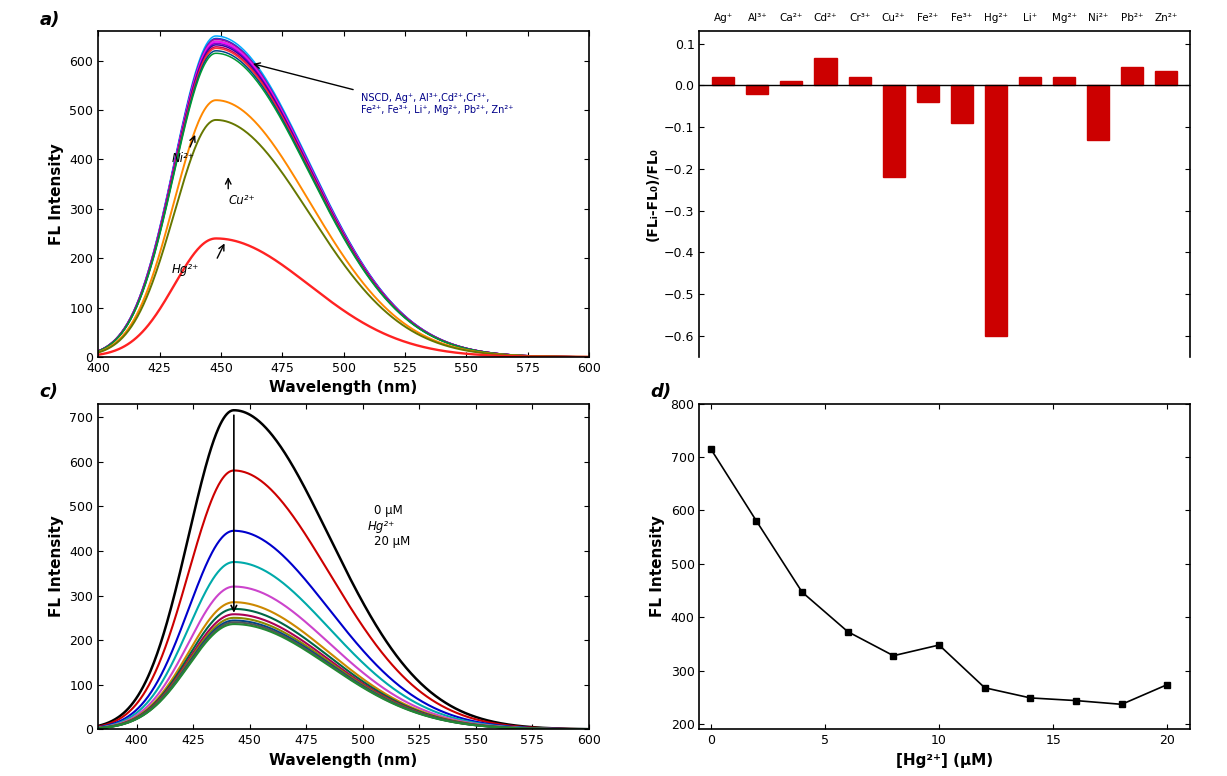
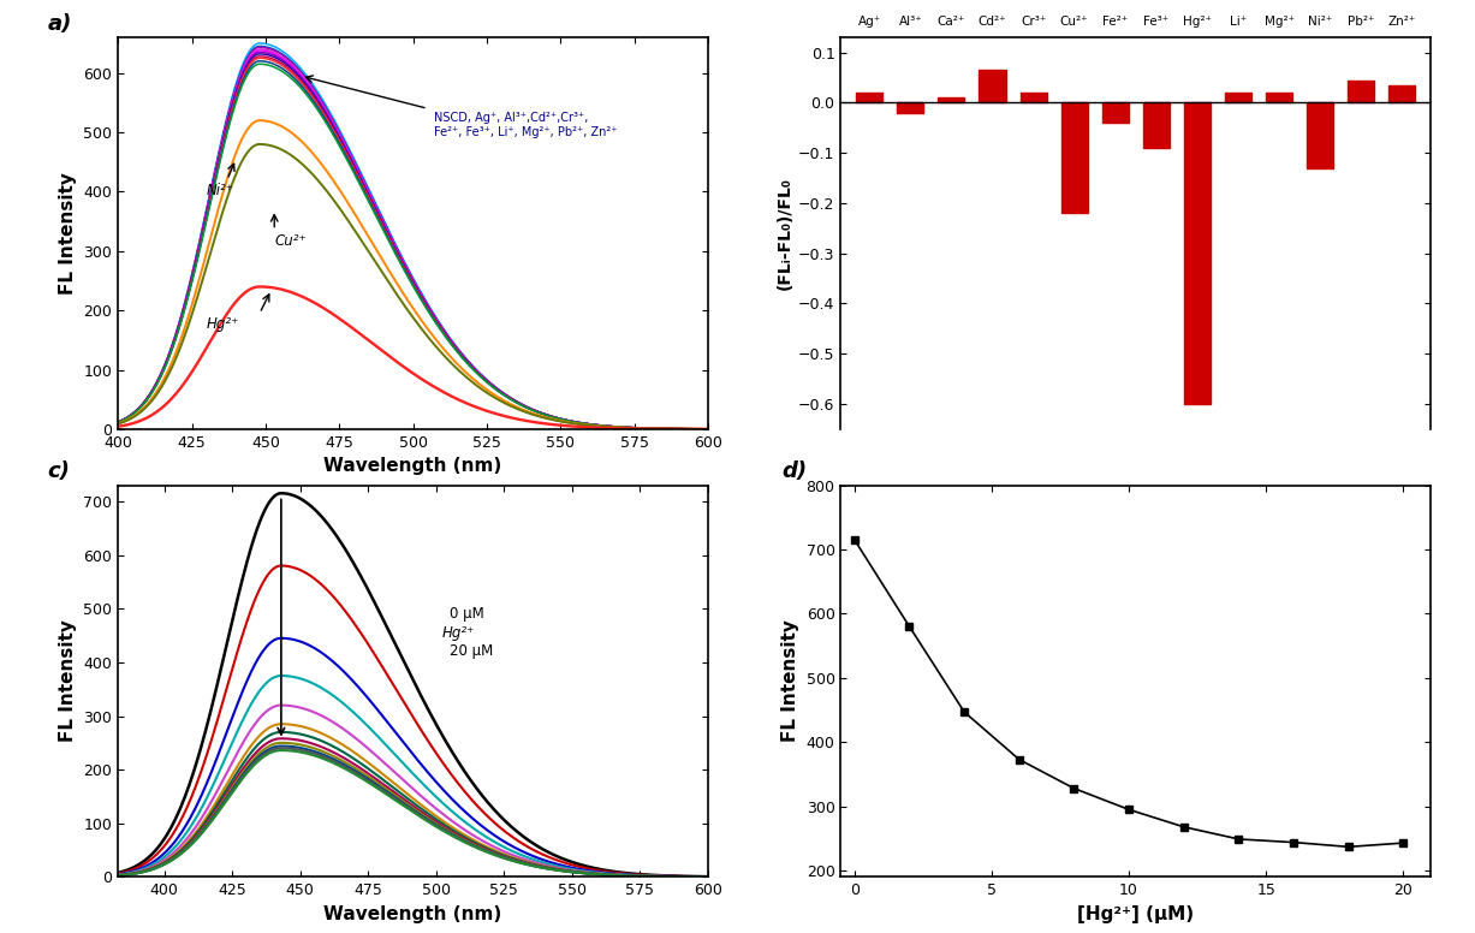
10: 348 -> 295
20: 274 -> 243
